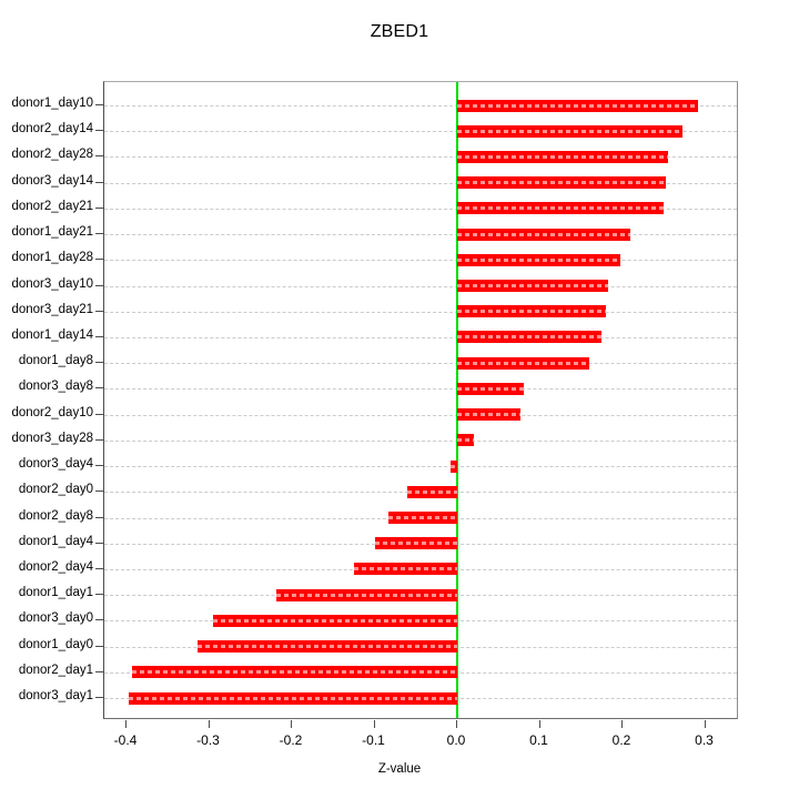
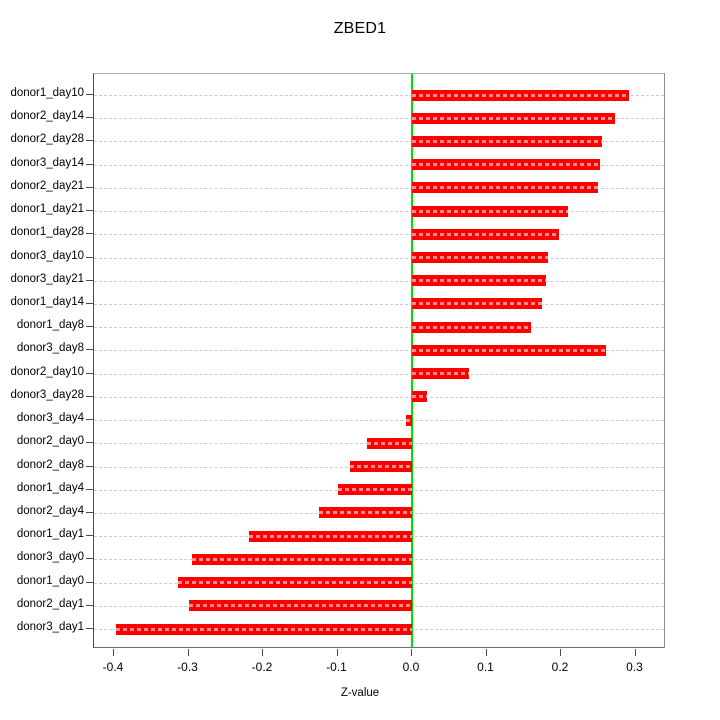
donor3_day8: 0.08 -> 0.26
donor2_day1: -0.39 -> -0.30
